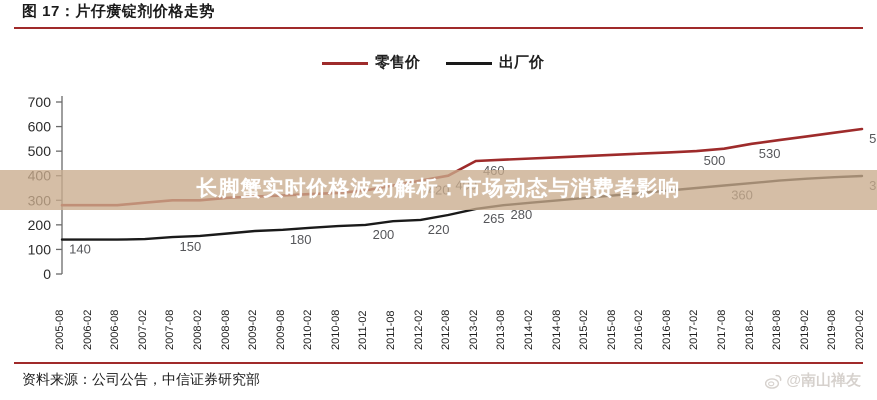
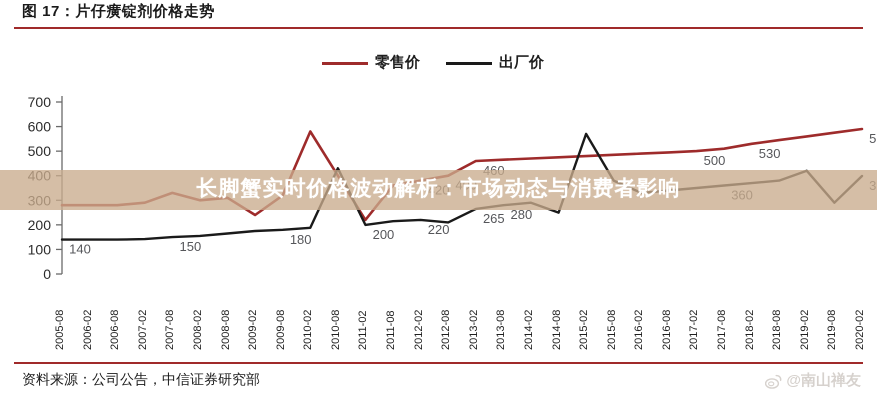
零售价/2007-08: 300 -> 330
零售价/2009-02: 320 -> 240
零售价/2010-02: 320 -> 580
零售价/2010-08: 330 -> 400
出厂价/2010-08: 200 -> 430
零售价/2011-02: 340 -> 220
出厂价/2012-08: 240 -> 210
出厂价/2014-08: 300 -> 250
出厂价/2015-02: 310 -> 570
出厂价/2015-08: 320 -> 380
出厂价/2019-02: 390 -> 420
出厂价/2019-08: 390 -> 290
